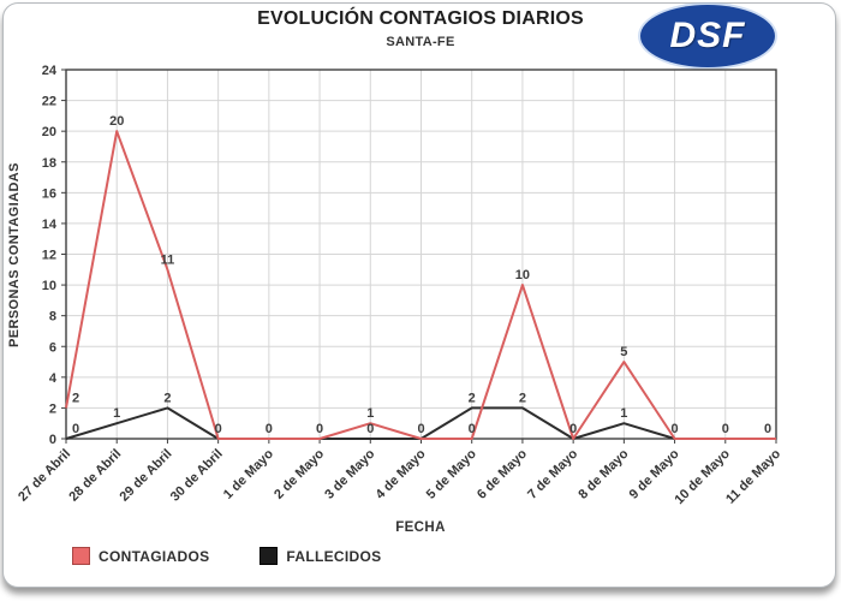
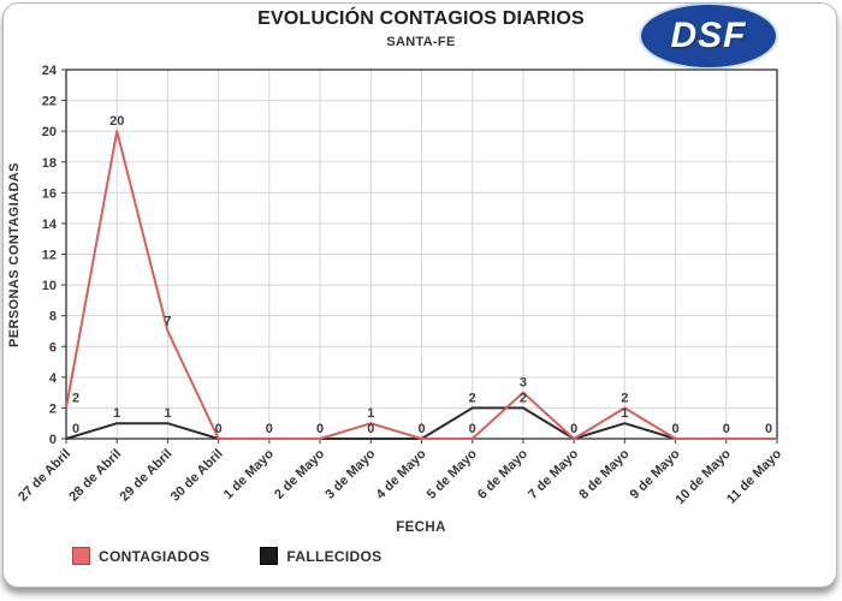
CONTAGIADOS/29 de Abril: 11 -> 7
FALLECIDOS/29 de Abril: 2 -> 1
CONTAGIADOS/6 de Mayo: 10 -> 3
CONTAGIADOS/8 de Mayo: 5 -> 2
